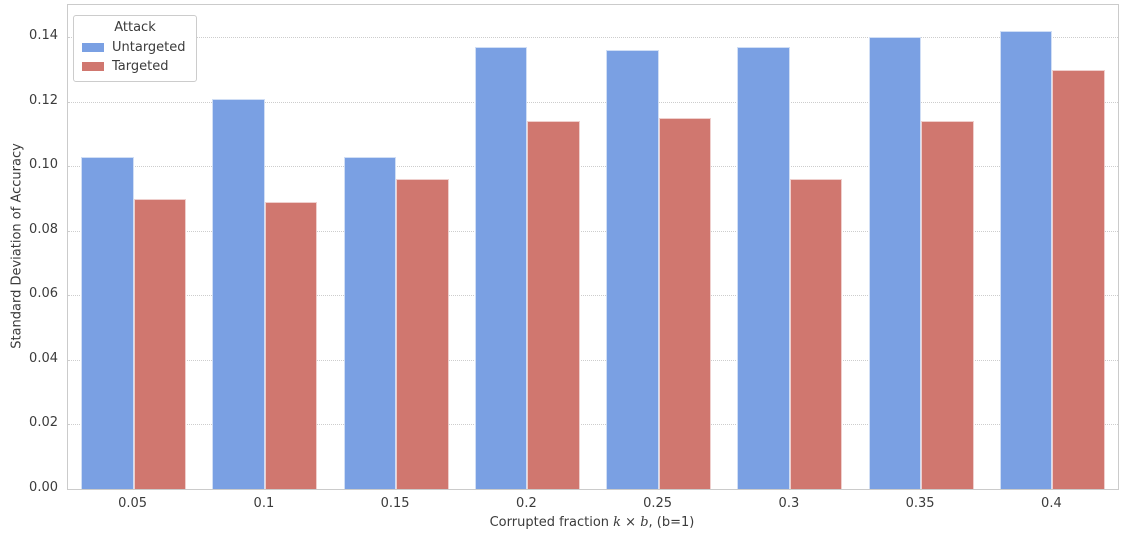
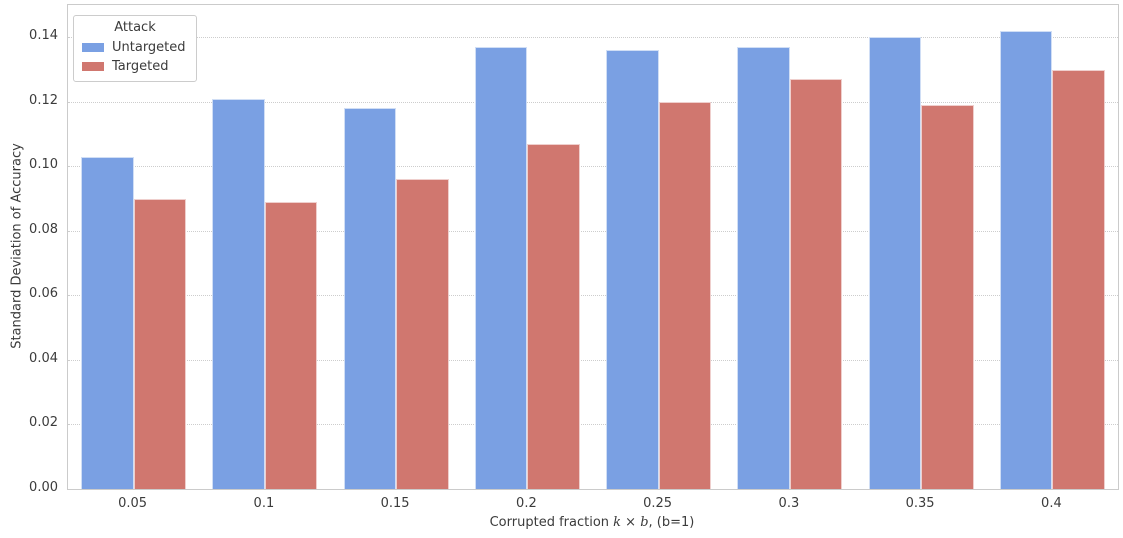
Untargeted/0.15: 0.103 -> 0.118
Targeted/0.2: 0.114 -> 0.107
Targeted/0.25: 0.115 -> 0.120
Targeted/0.3: 0.096 -> 0.127
Targeted/0.35: 0.114 -> 0.119
